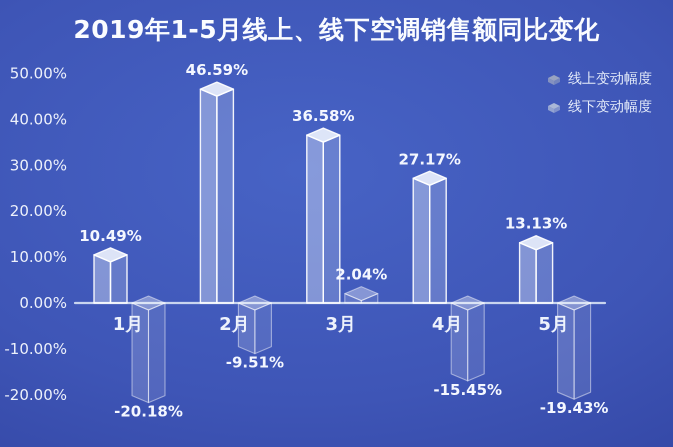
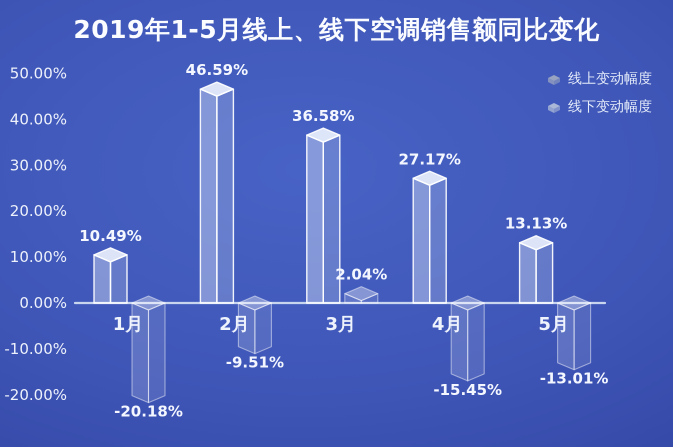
线下变动幅度/5月: -19.43% -> -13.01%
